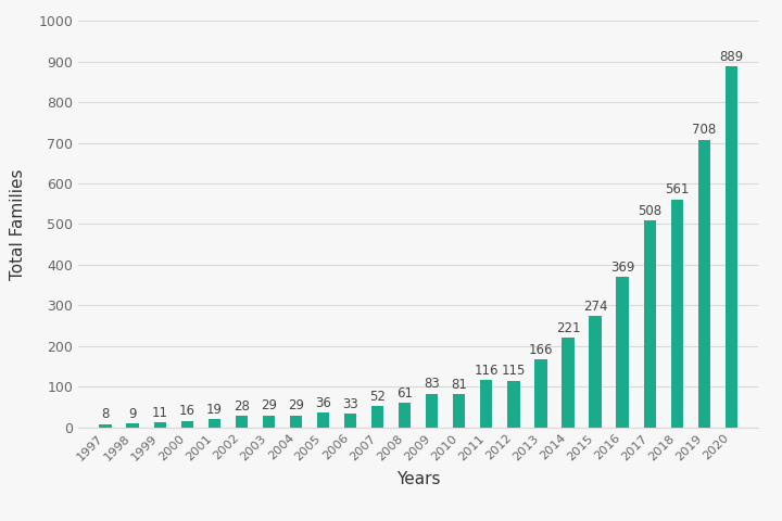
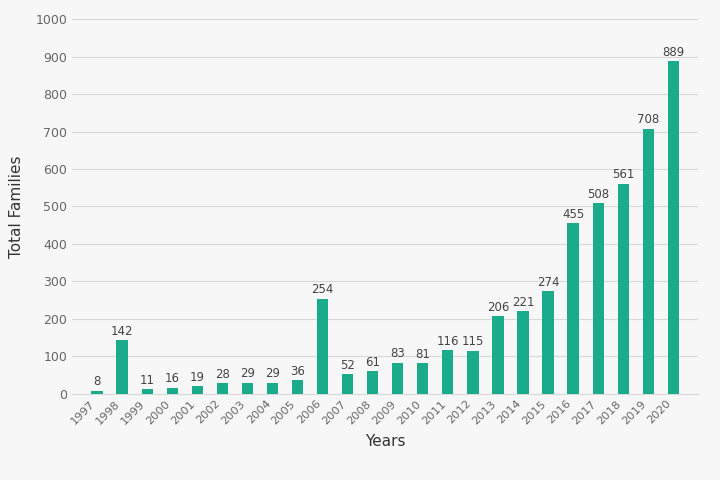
1998: 9 -> 142
2006: 33 -> 254
2013: 166 -> 206
2016: 369 -> 455
